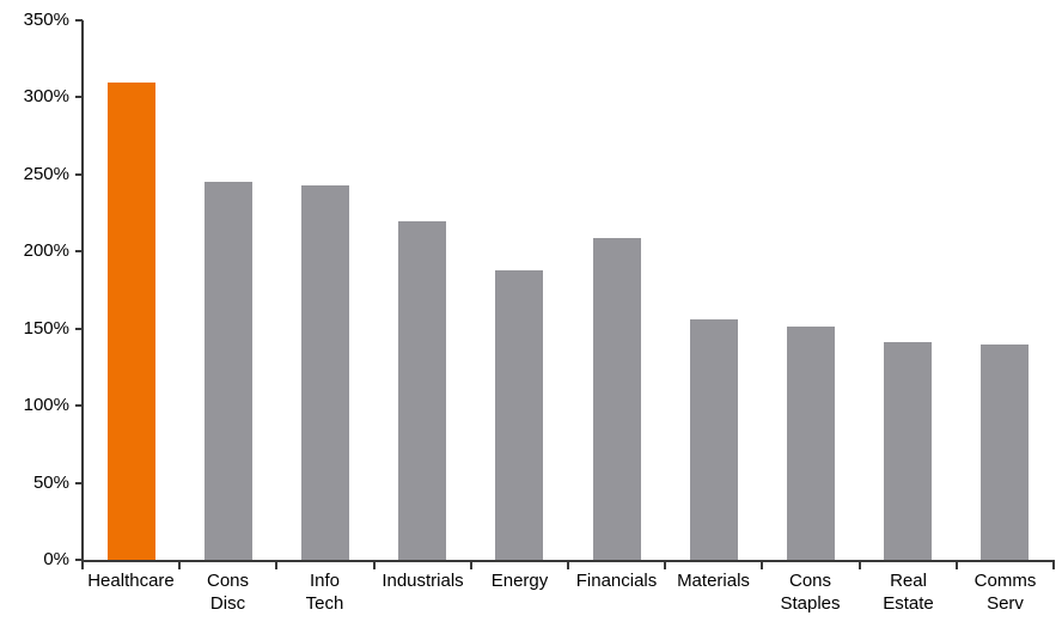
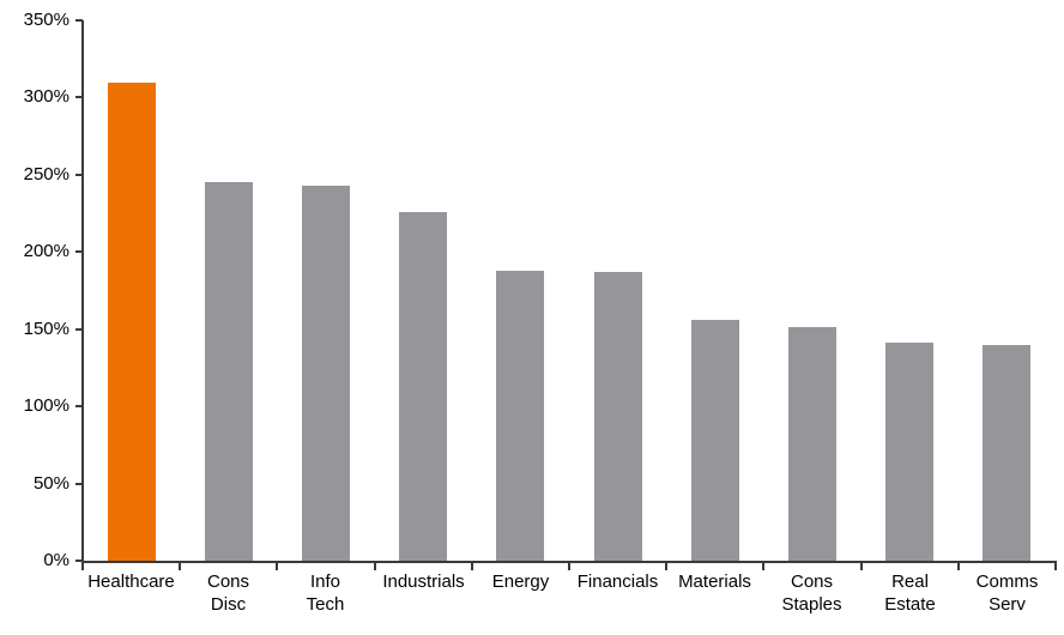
Industrials: 220% -> 226%
Financials: 209% -> 187%
